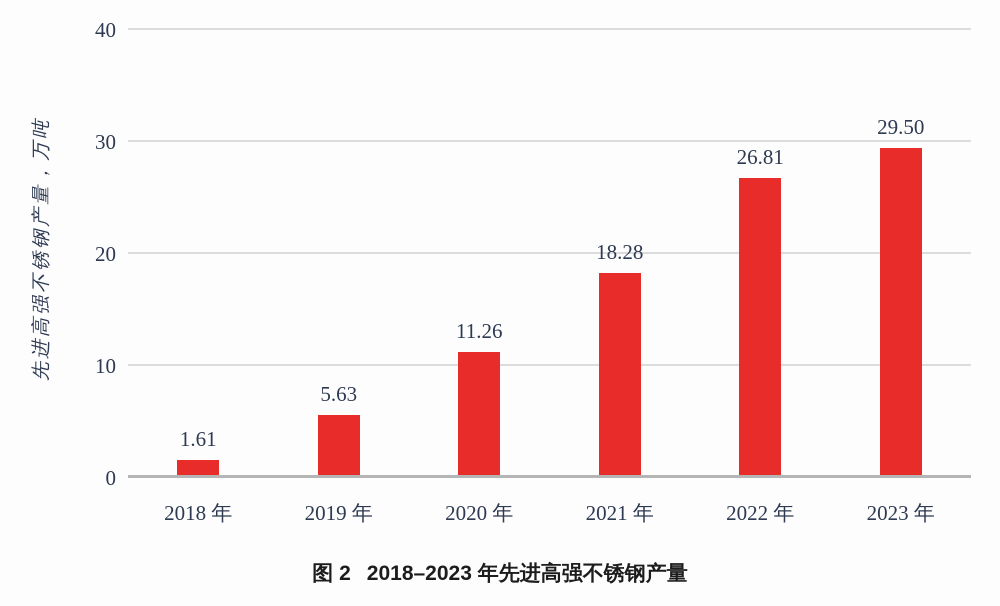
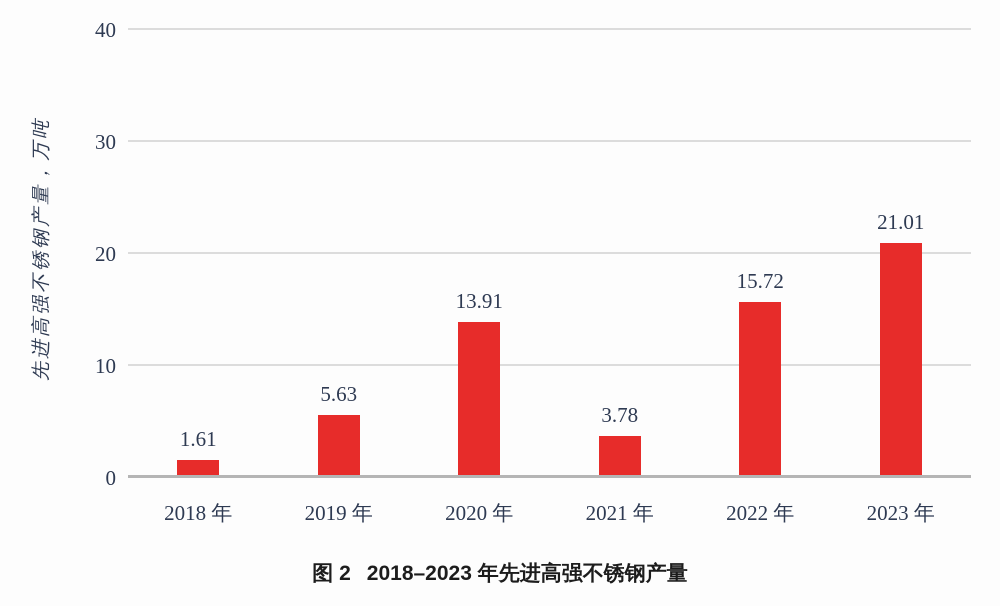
2020 年: 11.26 -> 13.91
2021 年: 18.28 -> 3.78
2022 年: 26.81 -> 15.72
2023 年: 29.50 -> 21.01
